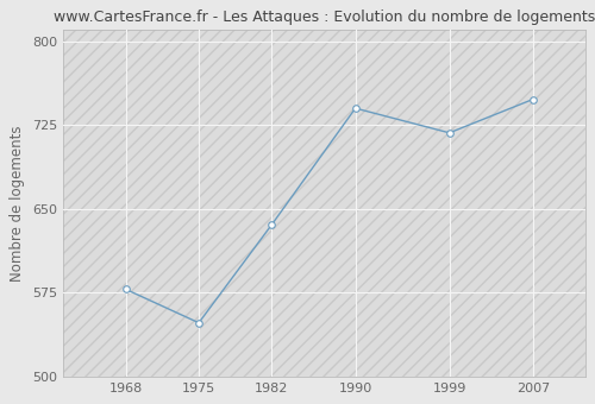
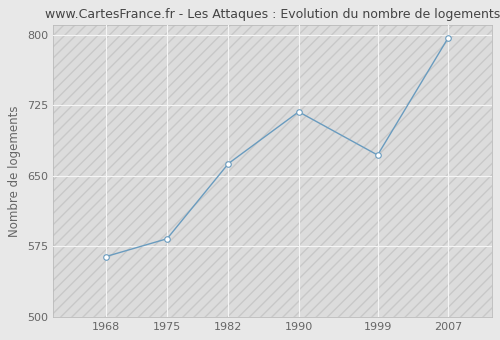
1968: 578 -> 564
1975: 548 -> 583
1982: 636 -> 663
1990: 740 -> 718
1999: 718 -> 672
2007: 748 -> 796
